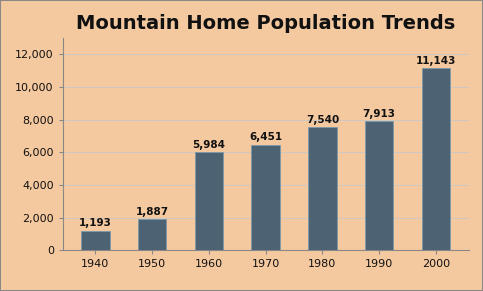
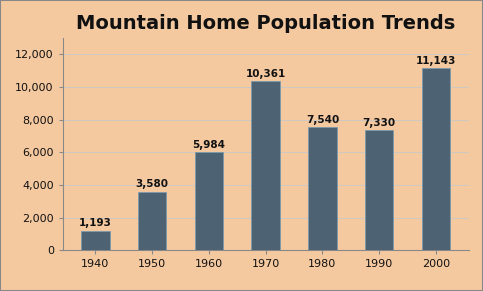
1950: 1,887 -> 3,580
1970: 6,451 -> 10,361
1990: 7,913 -> 7,330
